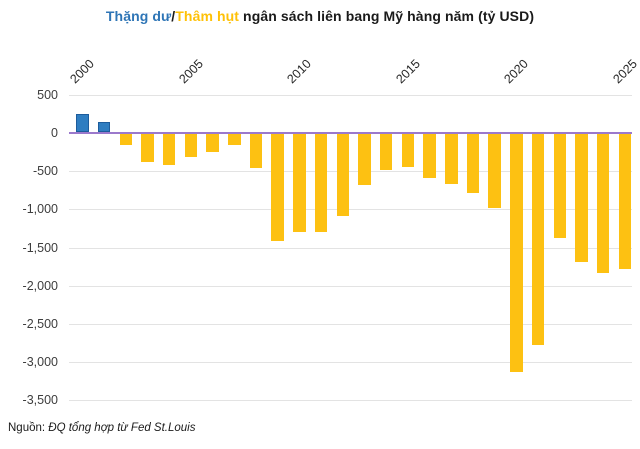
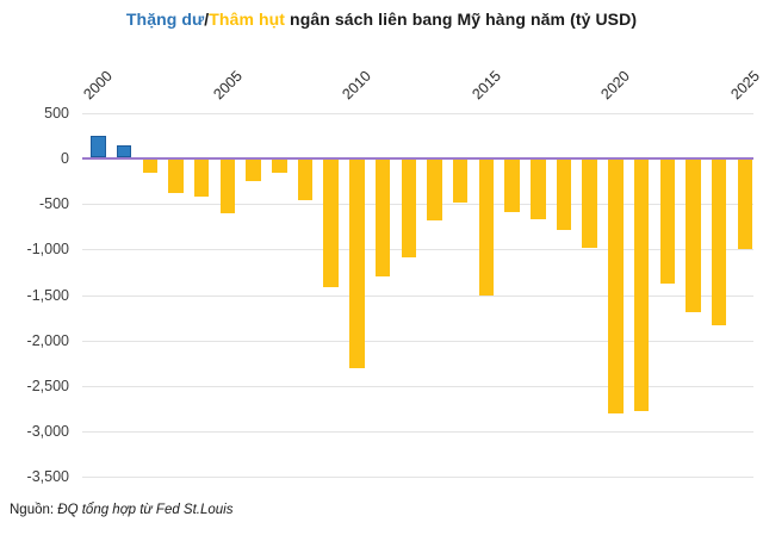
2005: -300 -> -600
2010: -1300 -> -2300
2015: -400 -> -1500
2020: -3100 -> -2800
2025: -1800 -> -1000
